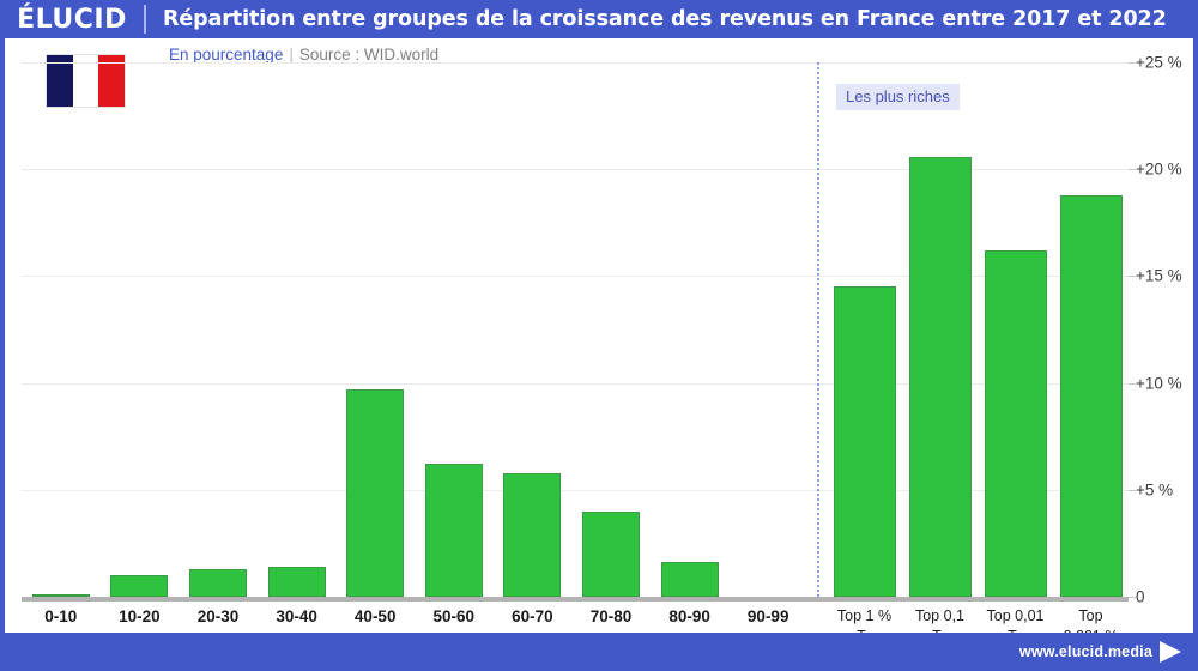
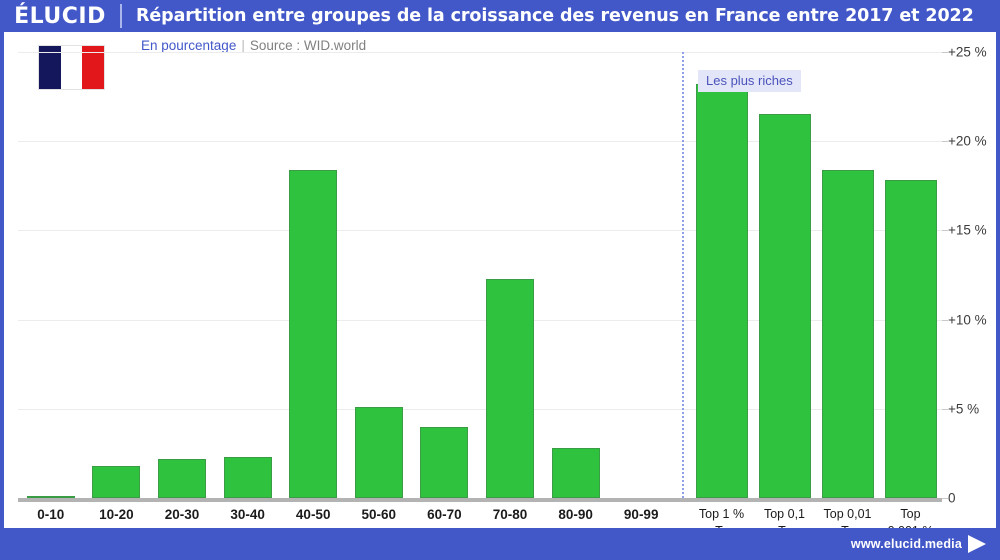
10-20: 1.0% -> 1.8%
20-30: 1.3% -> 2.2%
30-40: 1.4% -> 2.3%
40-50: 9.7% -> 18.4%
50-60: 6.2% -> 5.1%
60-70: 5.8% -> 4.0%
70-80: 4.0% -> 12.3%
80-90: 1.6% -> 2.8%
Top 1 % - Top 0,1 %: 14.5% -> 23.2%
Top 0,1 - Top 0,01 %: 20.6% -> 21.5%
Top 0,01 - Top 0,001 %: 16.2% -> 18.4%
Top 0,001 %: 18.8% -> 17.8%
